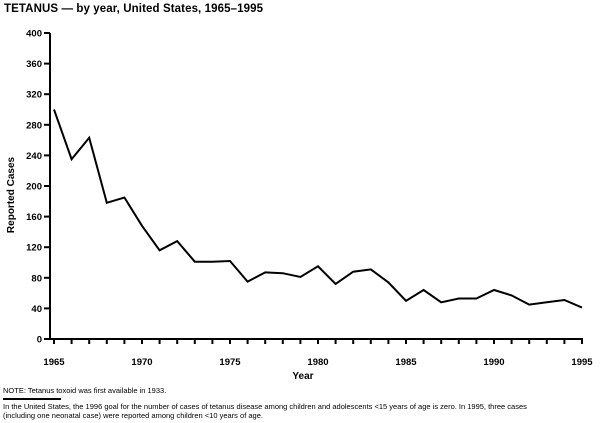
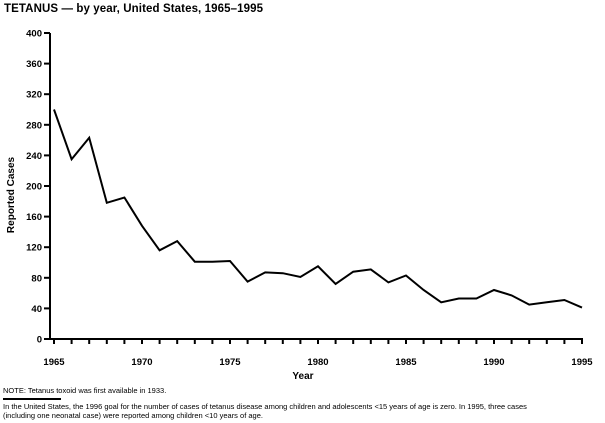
1985: 50 -> 80
